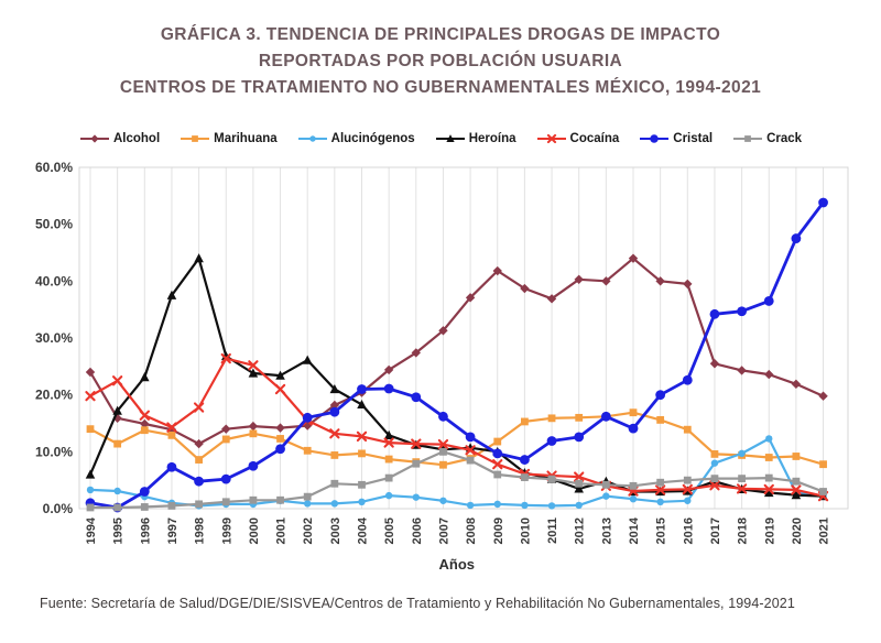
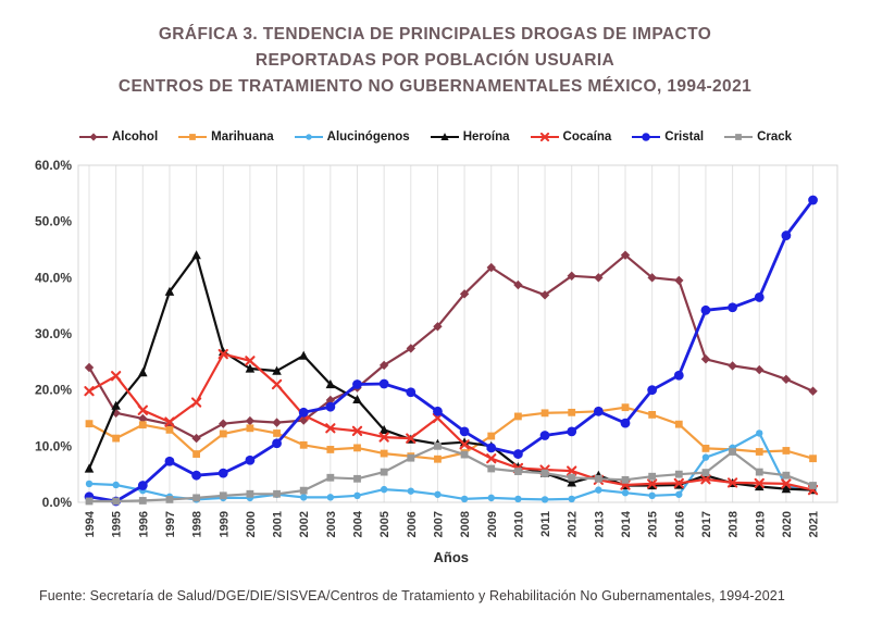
Cocaína/2007: 11% -> 15%
Crack/2018: 5% -> 9%
